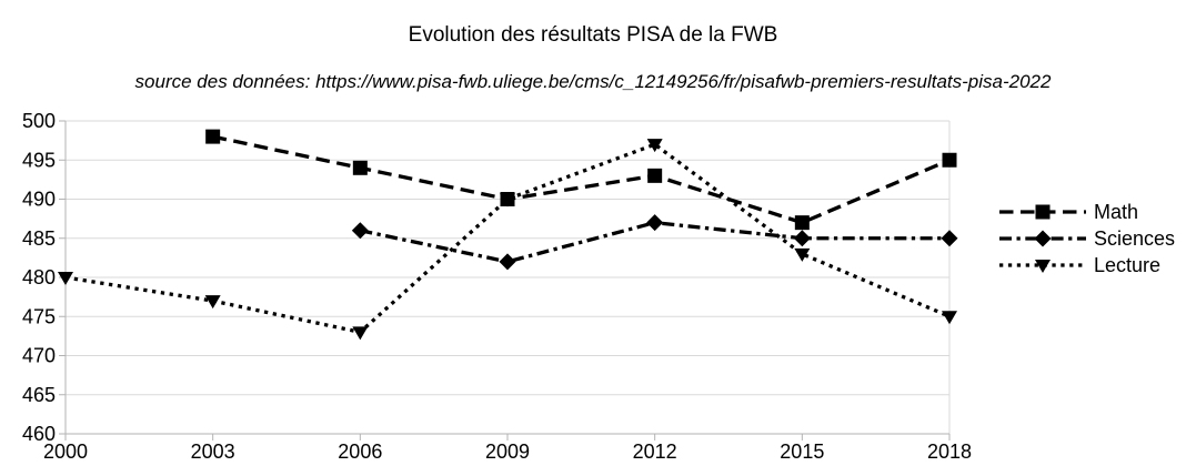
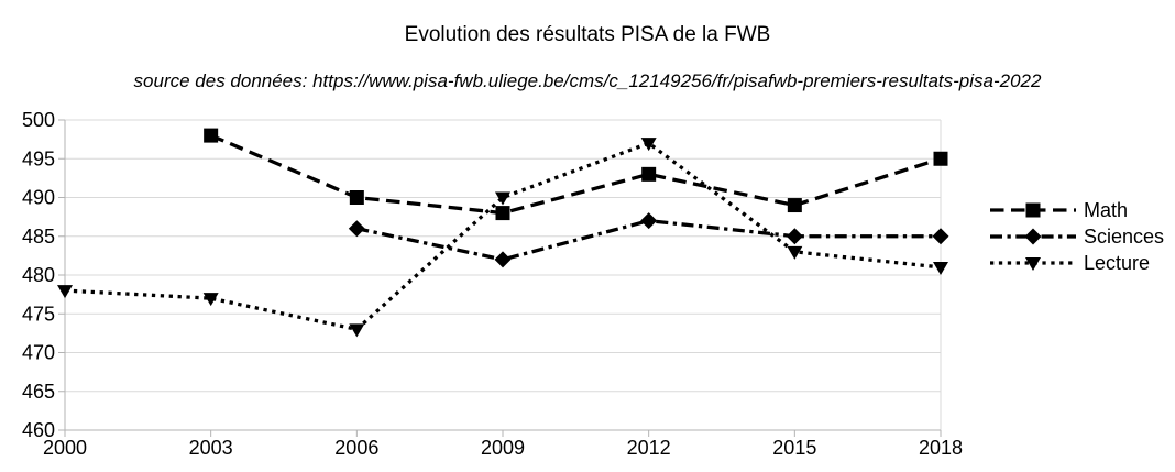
Lecture/2000: 480 -> 478
Math/2006: 494 -> 490
Math/2009: 490 -> 488
Math/2015: 487 -> 489
Lecture/2018: 475 -> 481
